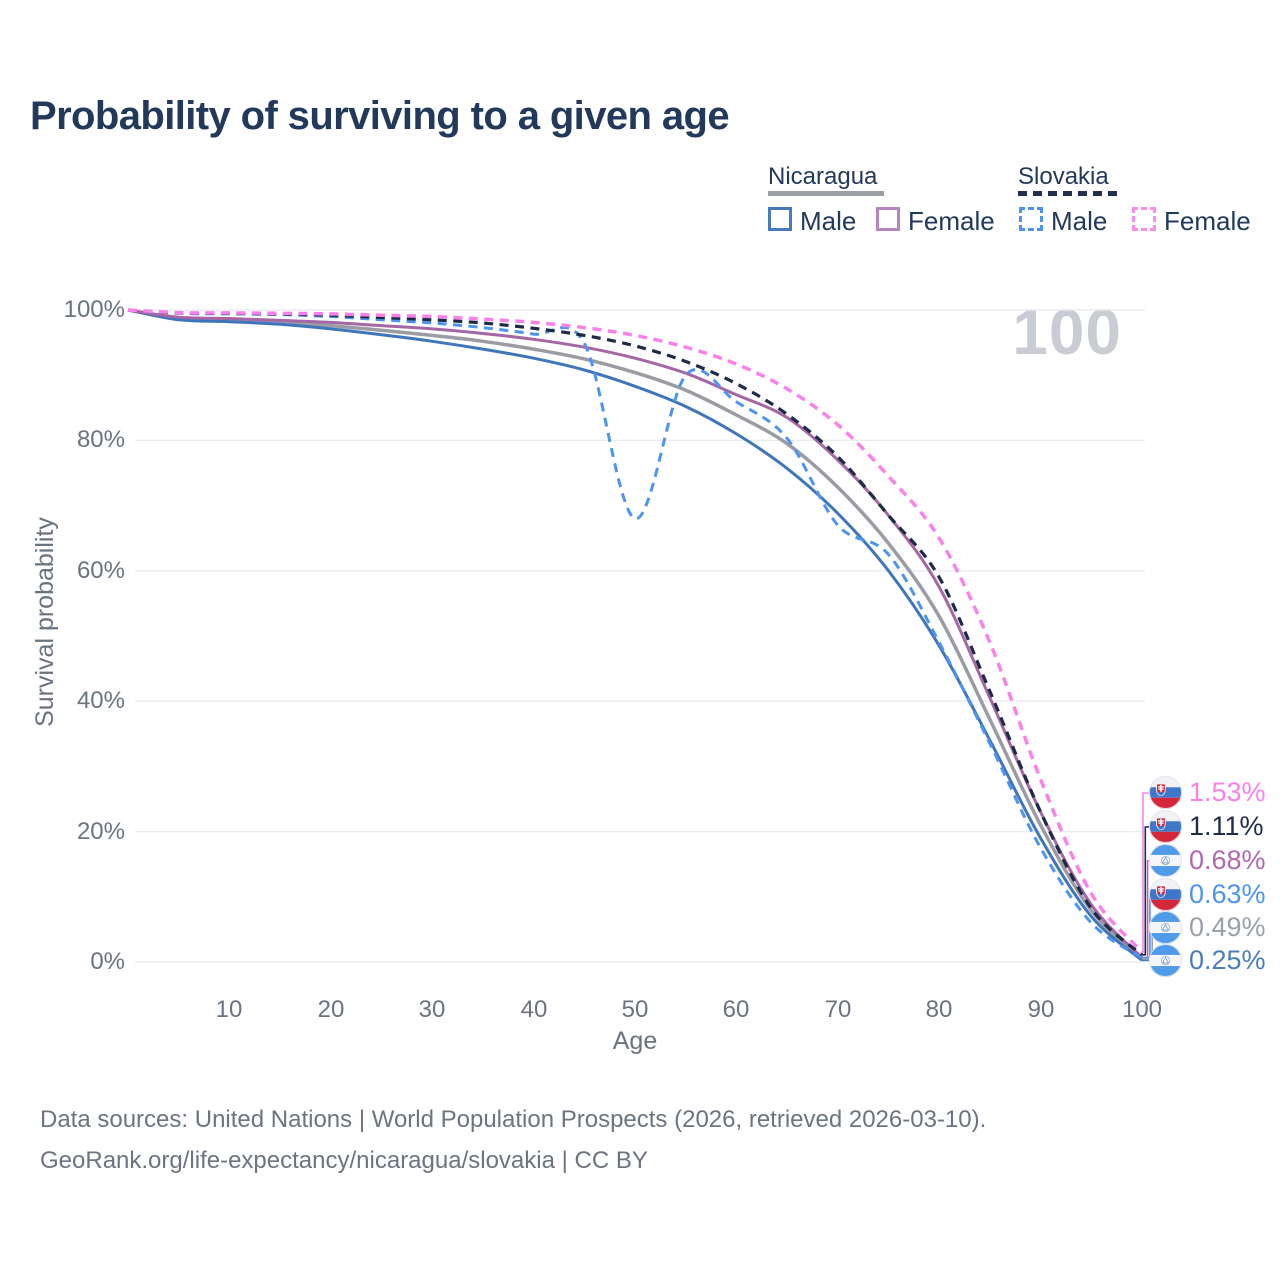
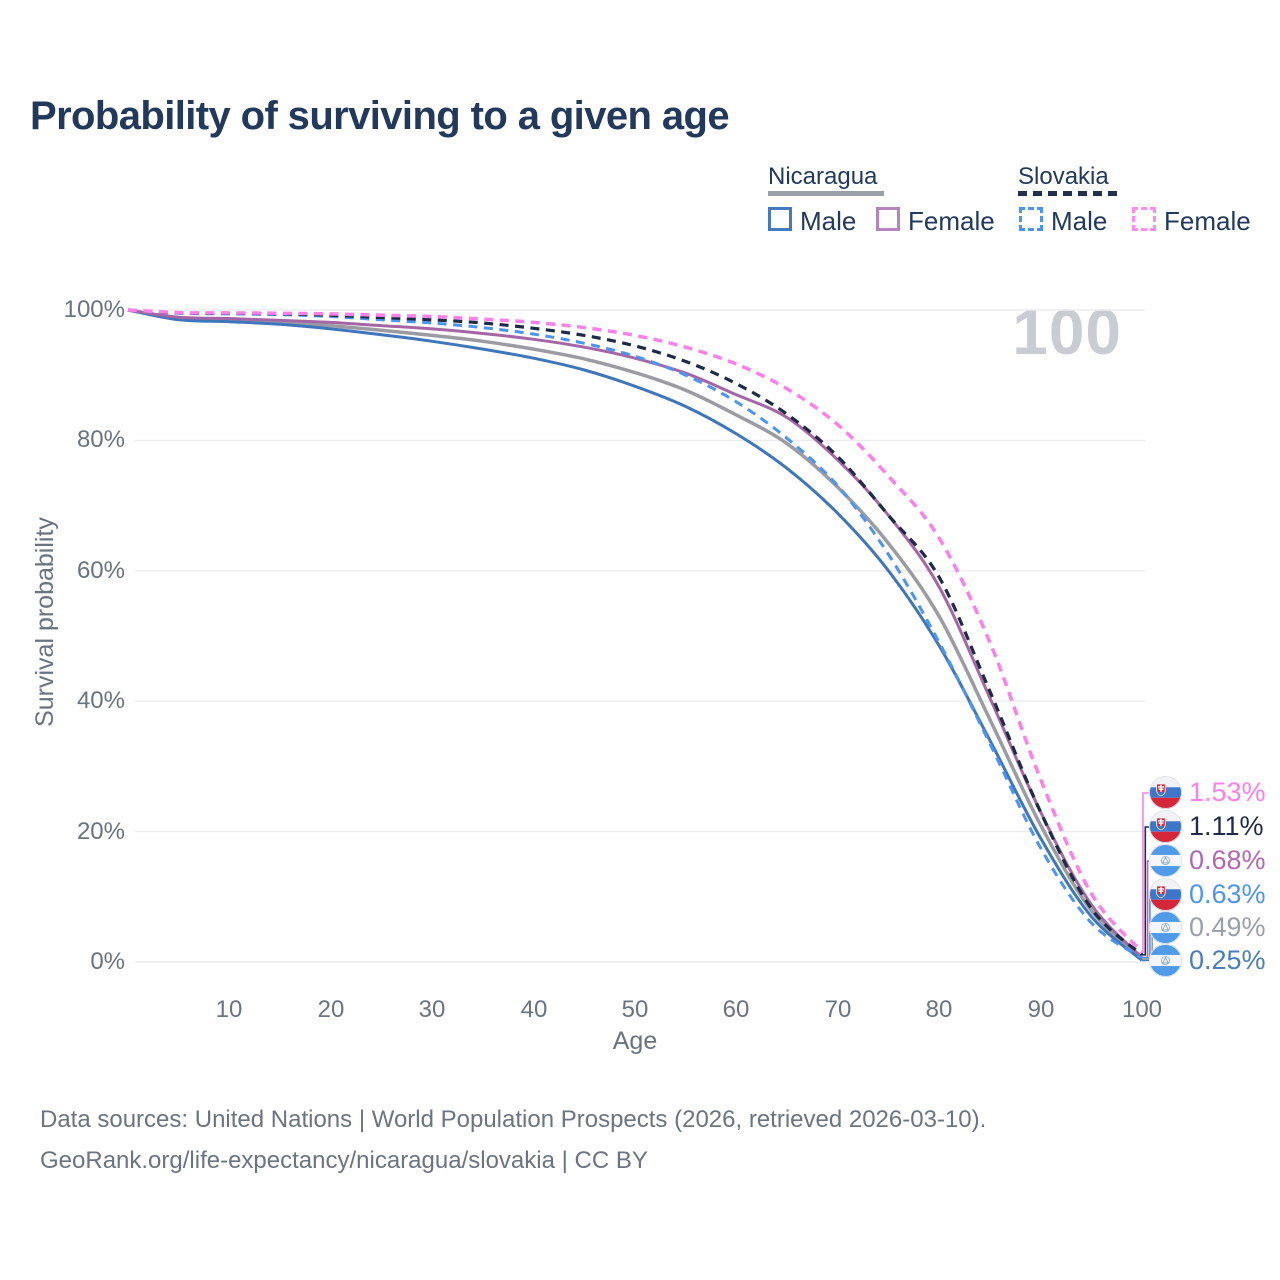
Slovakia Male/50: 68% -> 93%
Slovakia Male/70: 67% -> 73%
